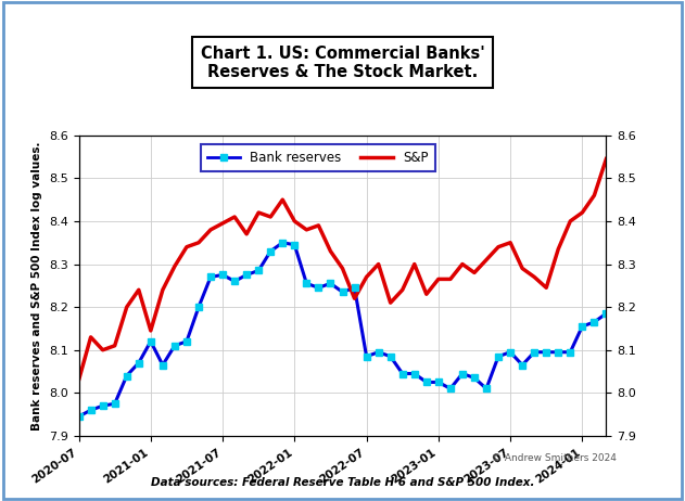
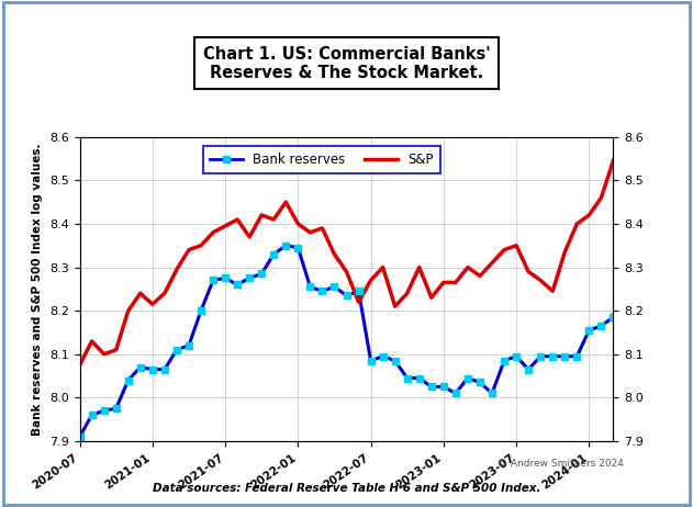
Bank reserves/2020-07: 7.945 -> 7.910
S&P/2020-07: 8.030 -> 8.075
Bank reserves/2021-01: 8.120 -> 8.065
S&P/2021-01: 8.145 -> 8.215
